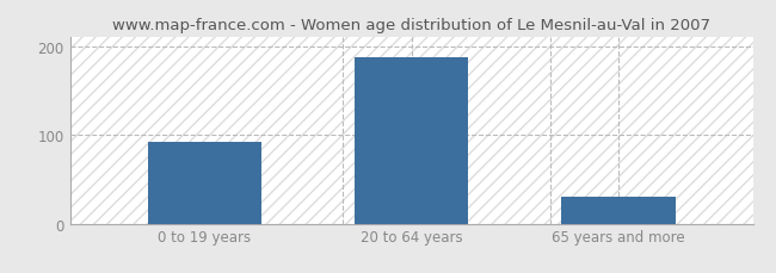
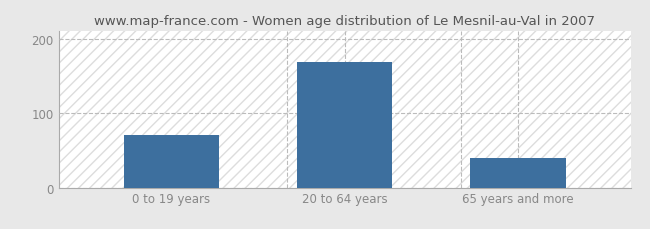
0 to 19 years: 92 -> 70
20 to 64 years: 188 -> 168
65 years and more: 30 -> 40
